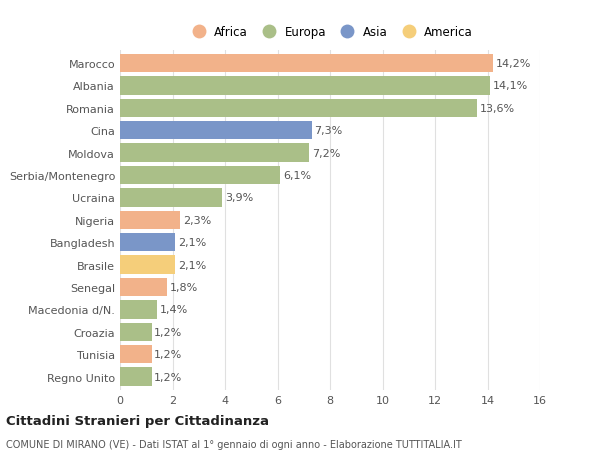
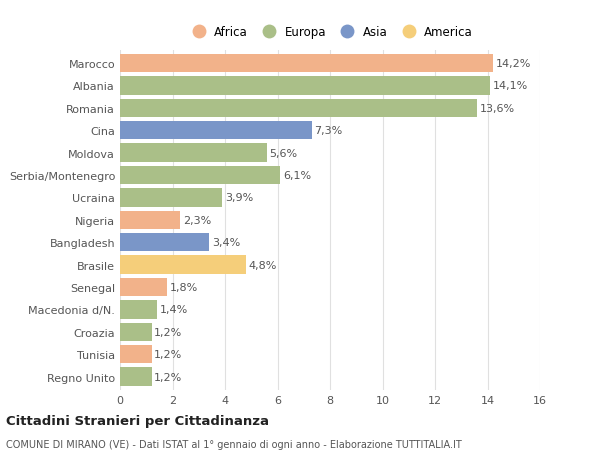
Moldova: 7,2% -> 5,6%
Bangladesh: 2,1% -> 3,4%
Brasile: 2,1% -> 4,8%
